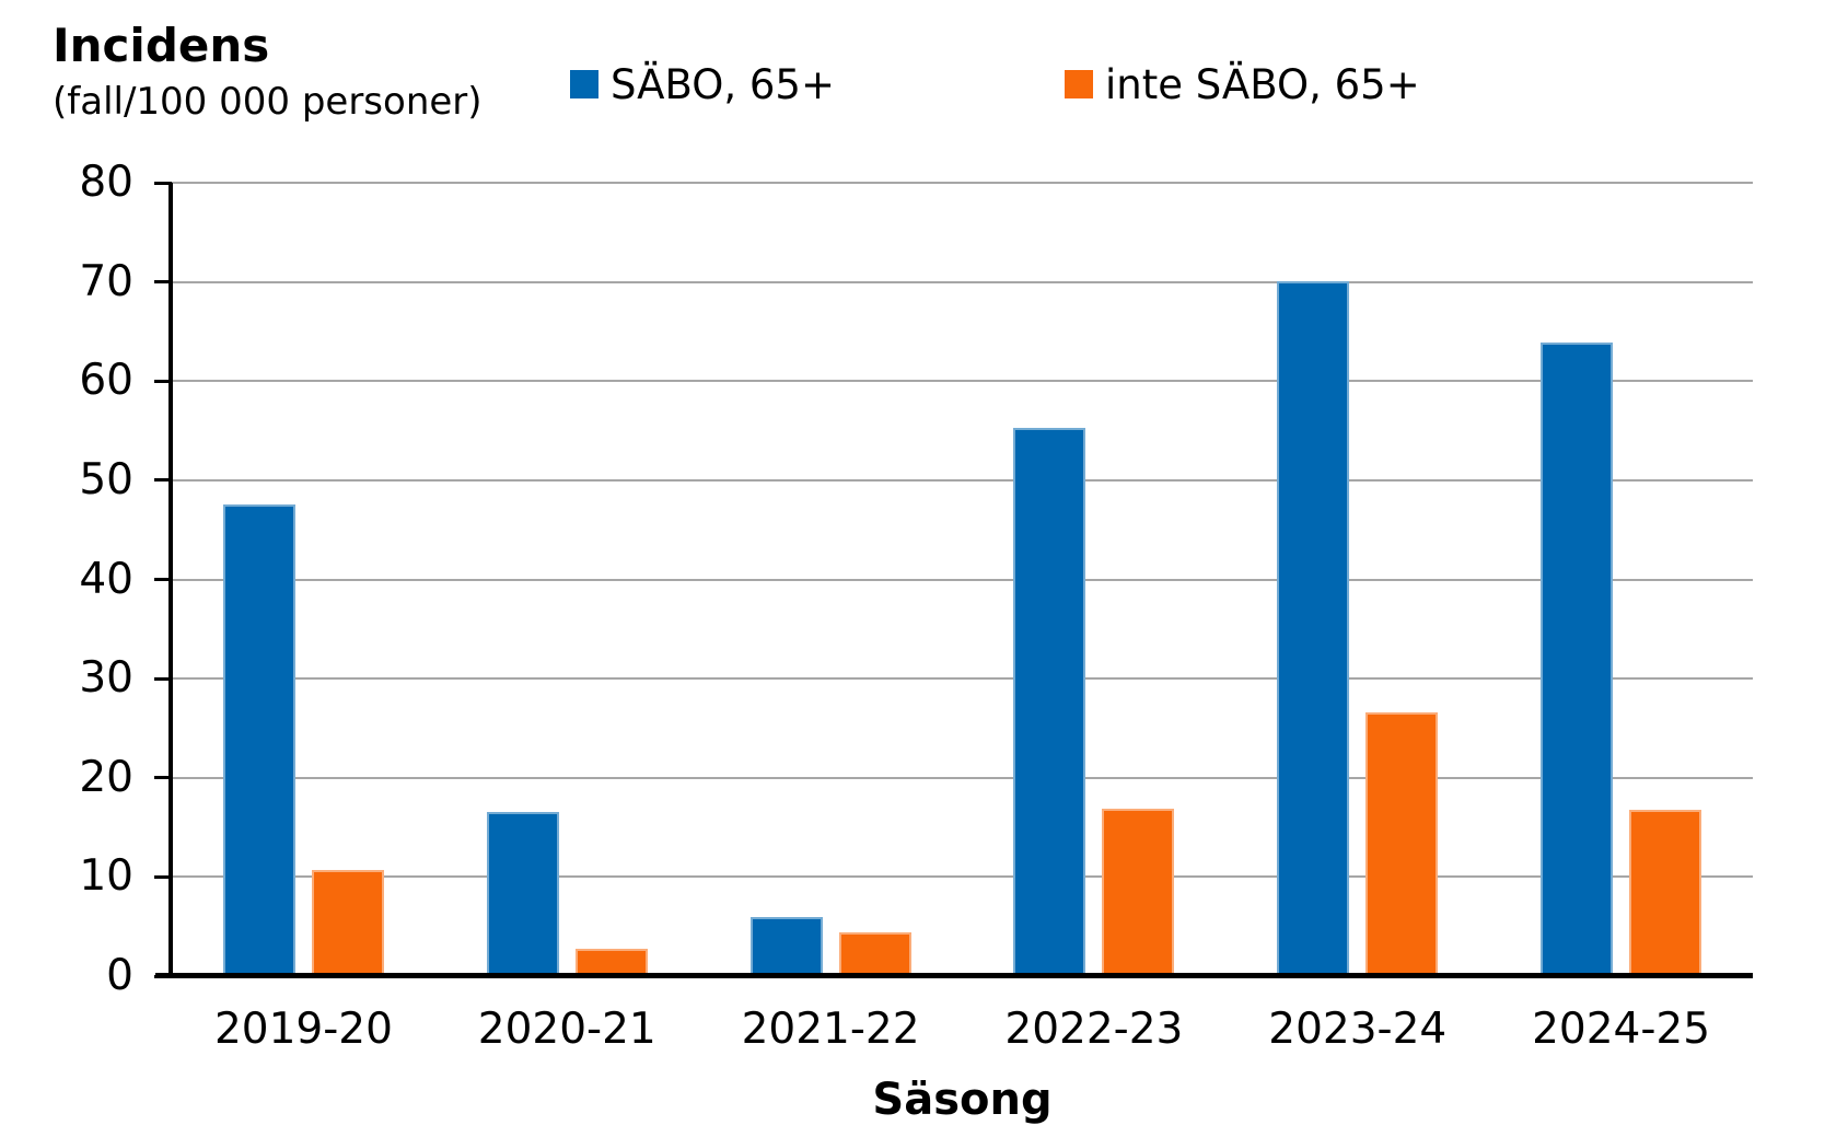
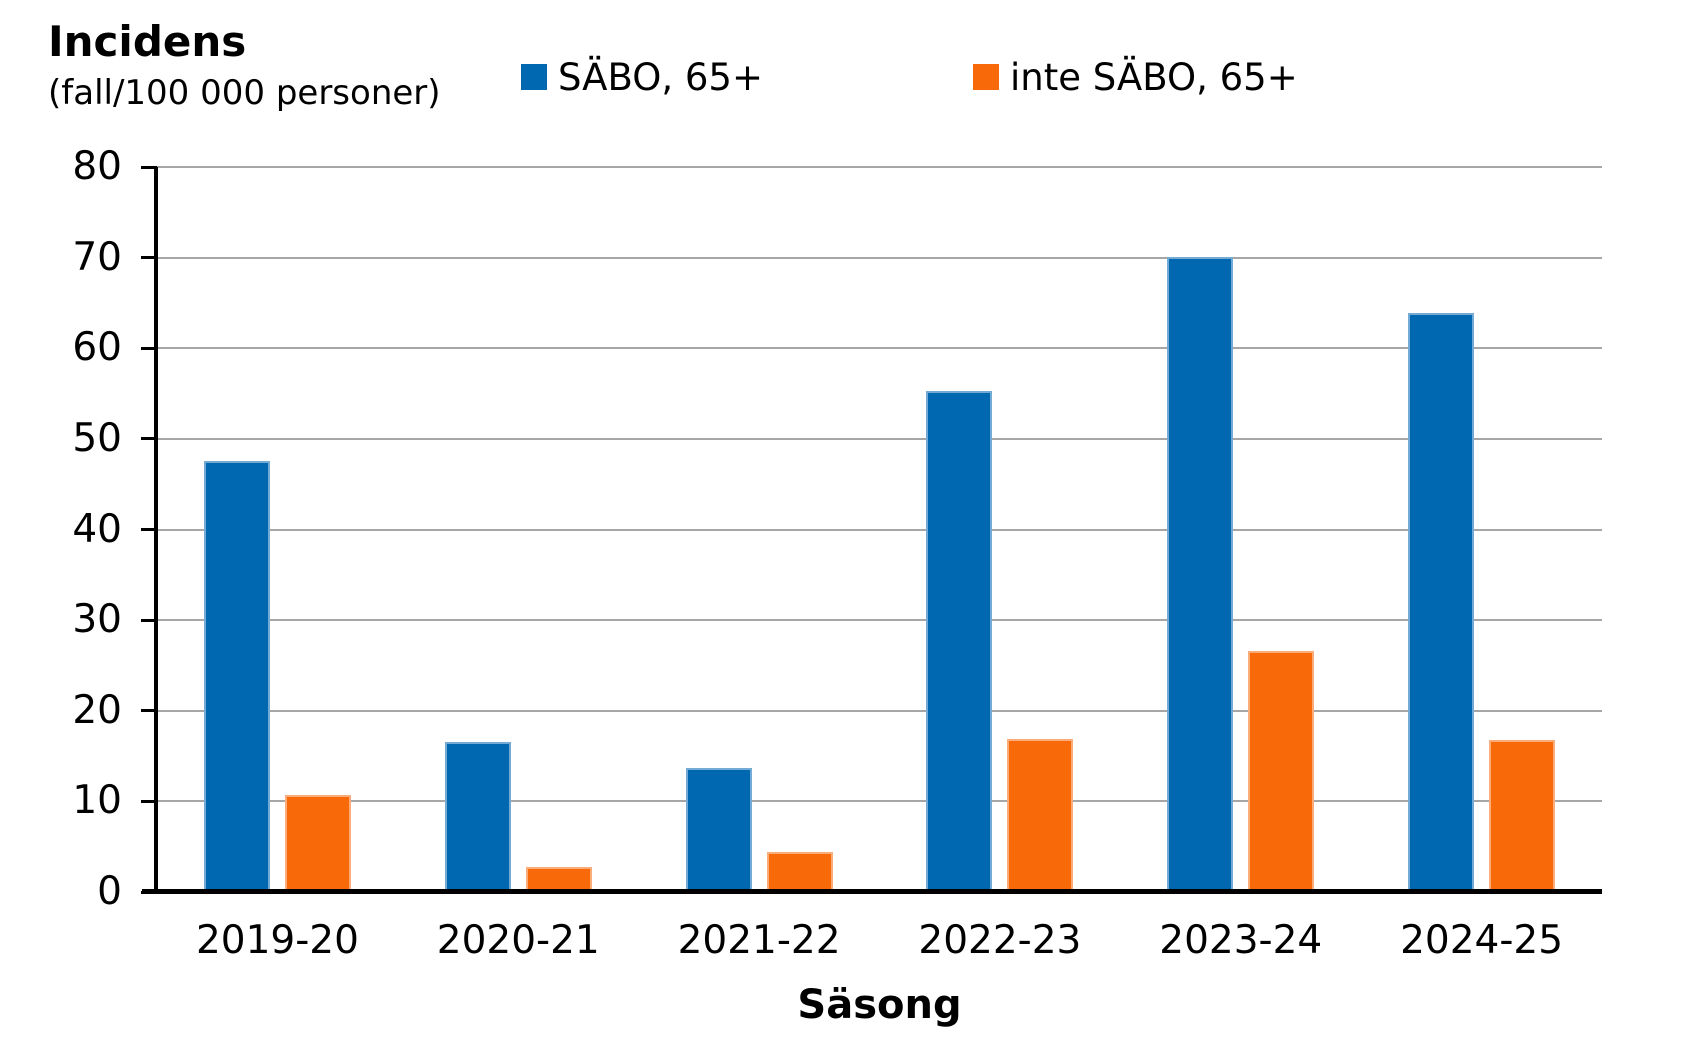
SÄBO, 65+/2021-22: 6 -> 14
